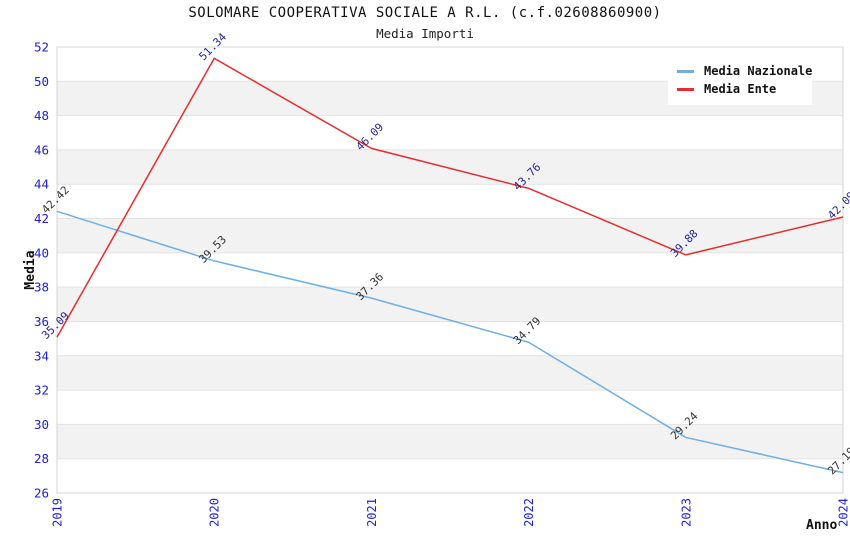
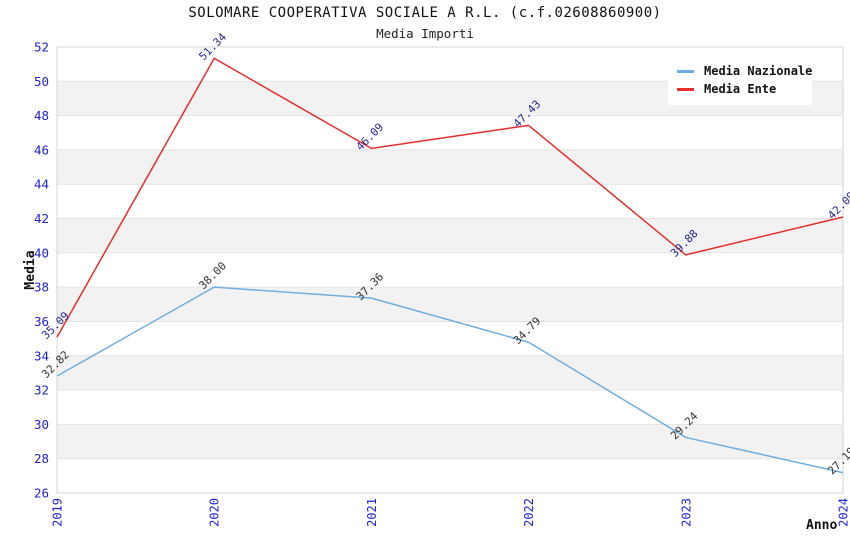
Media Nazionale/2019: 42.42 -> 32.82
Media Nazionale/2020: 39.53 -> 38.00
Media Ente/2022: 43.76 -> 47.43
